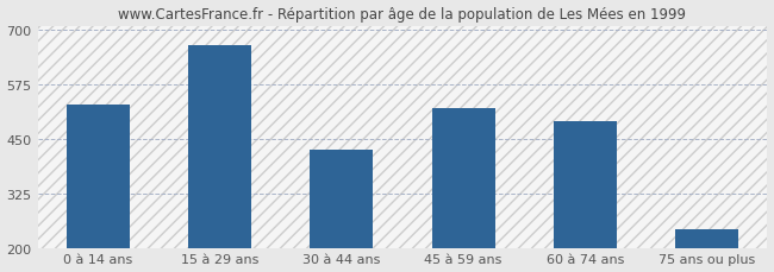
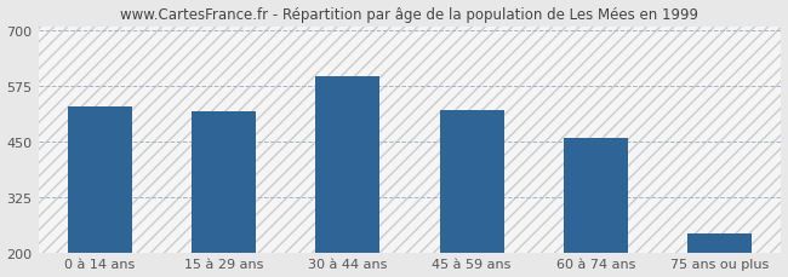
15 à 29 ans: 665 -> 518
30 à 44 ans: 425 -> 598
60 à 74 ans: 490 -> 457
